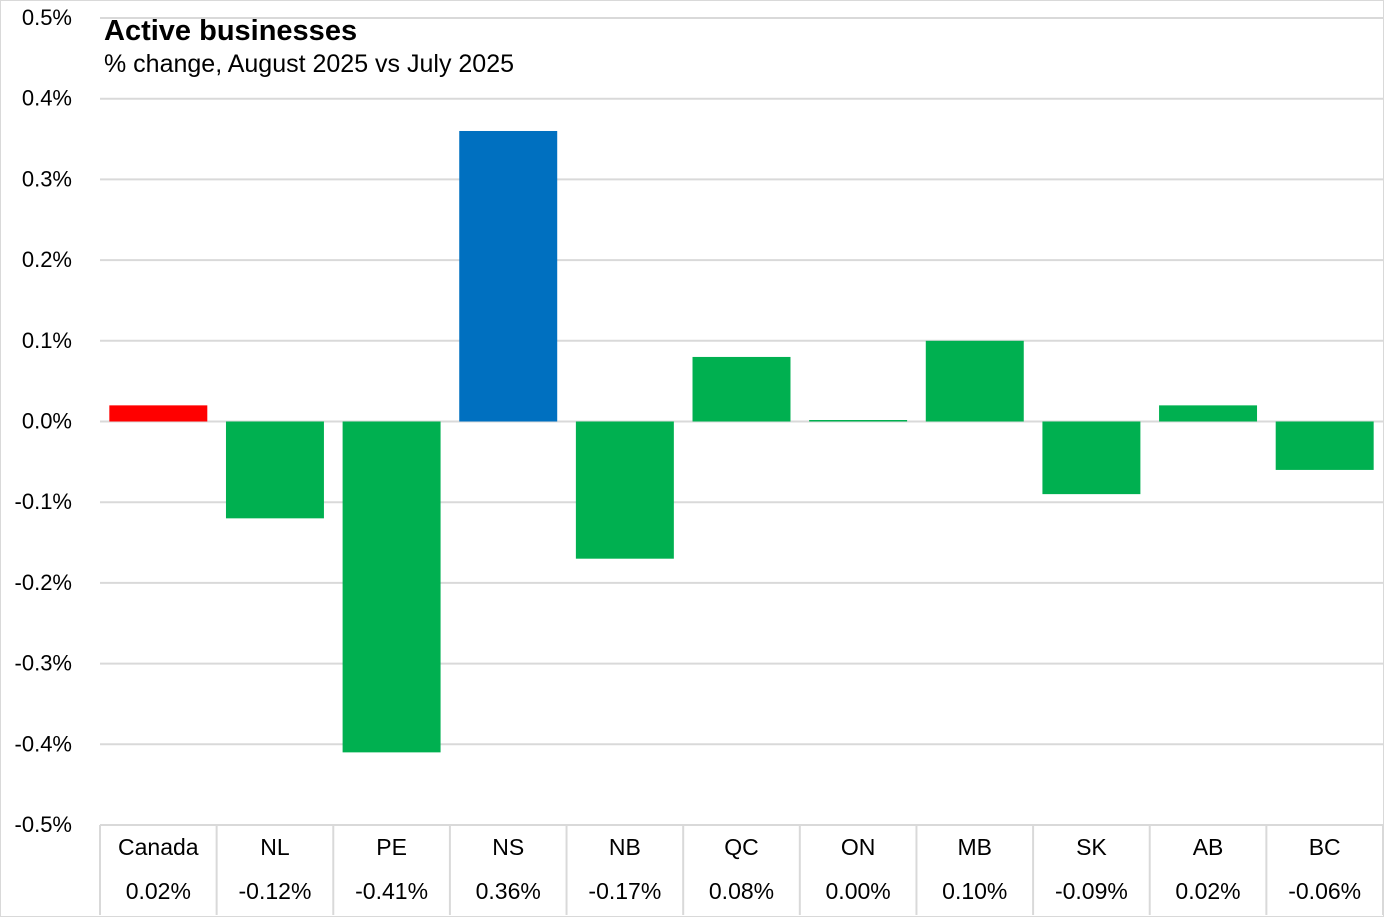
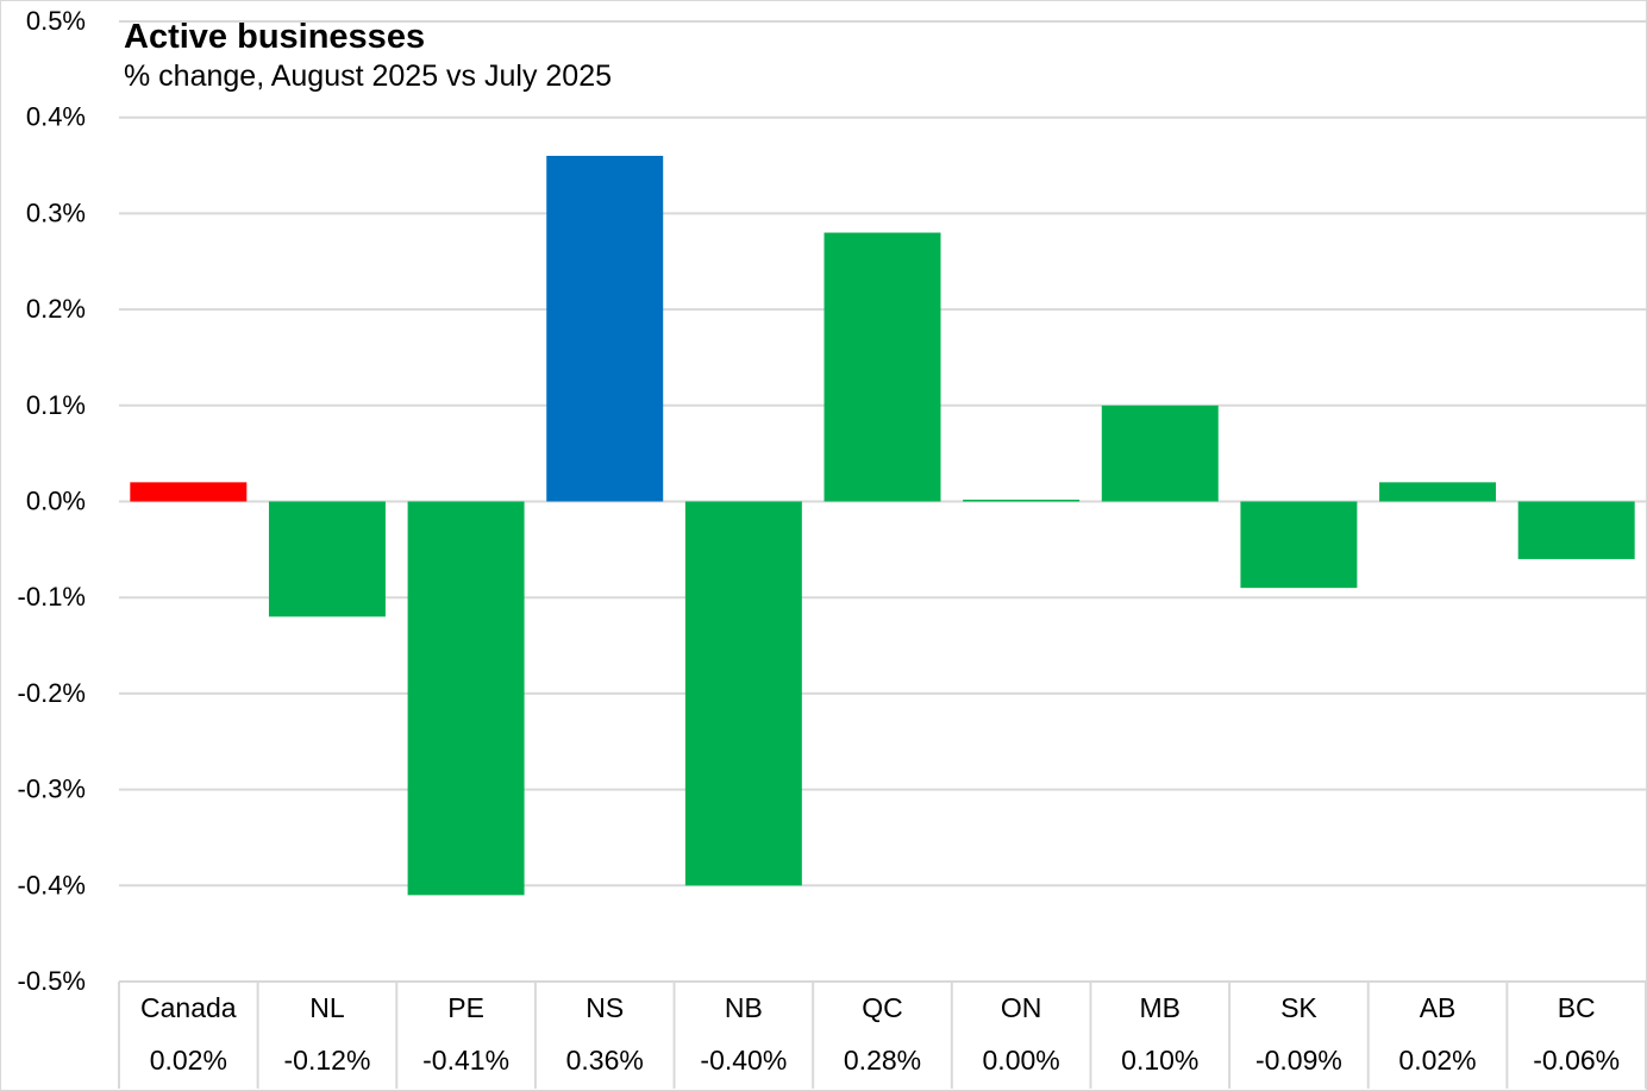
NB: -0.17% -> -0.40%
QC: 0.08% -> 0.28%
